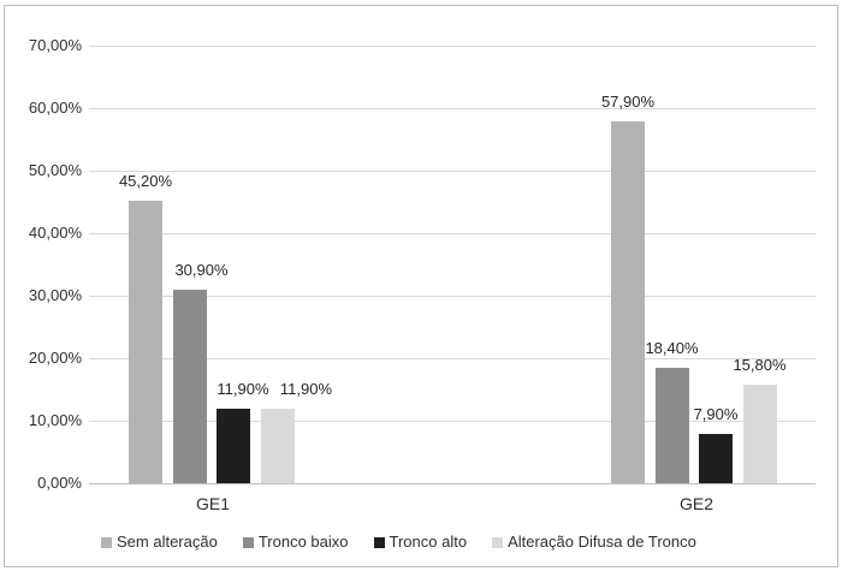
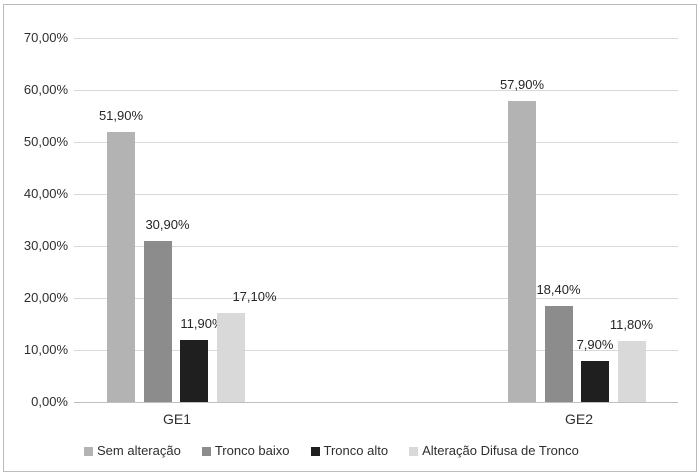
Sem alteração/GE1: 45,20% -> 51,90%
Alteração Difusa de Tronco/GE1: 11,90% -> 17,10%
Alteração Difusa de Tronco/GE2: 15,80% -> 11,80%
